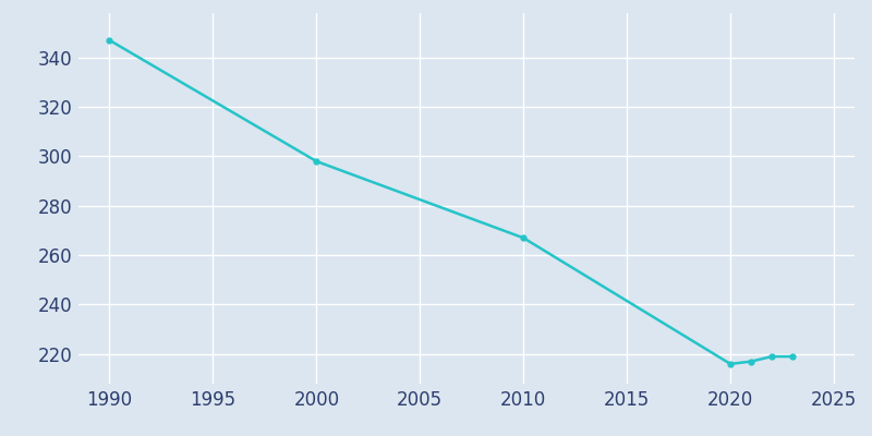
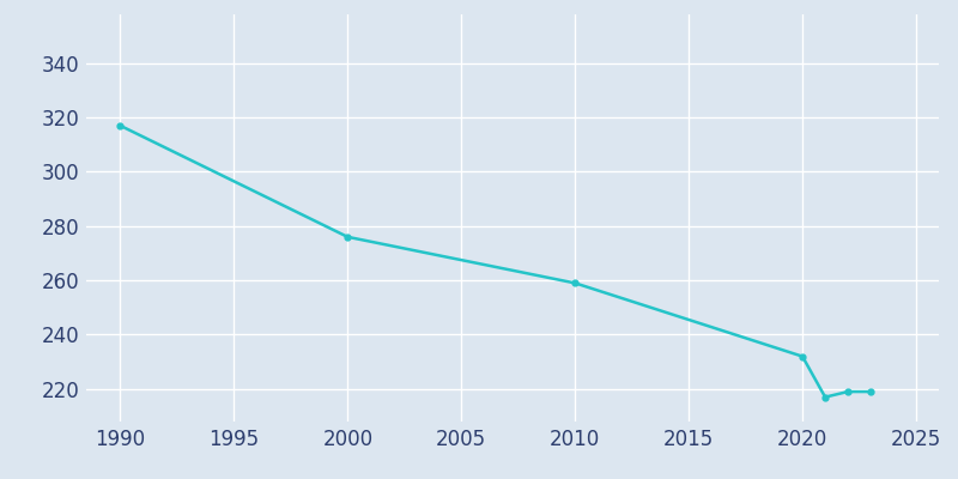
1990: 347 -> 317
2000: 298 -> 276
2010: 267 -> 259
2020: 216 -> 232
